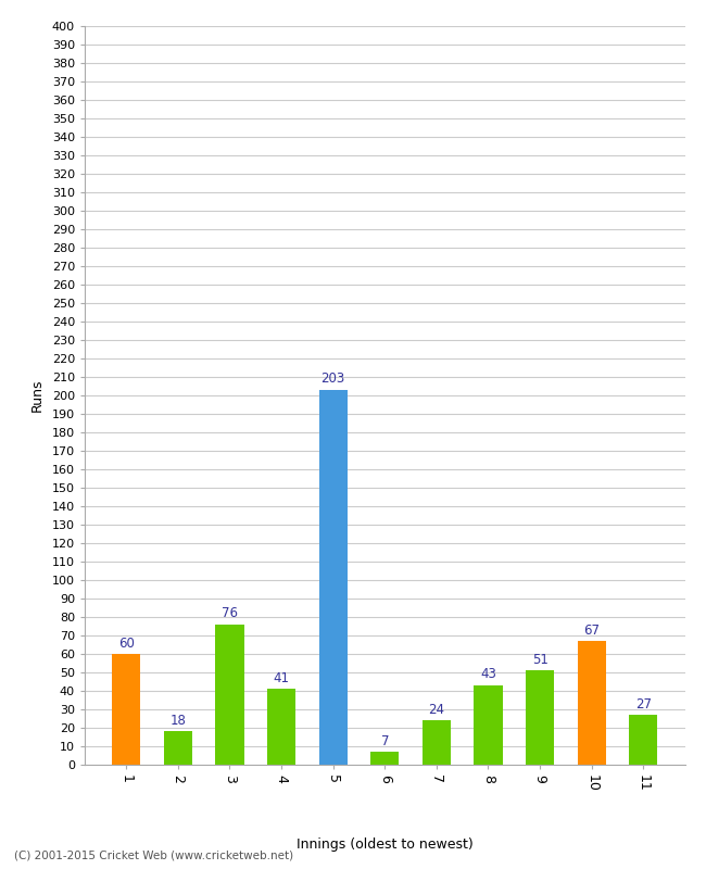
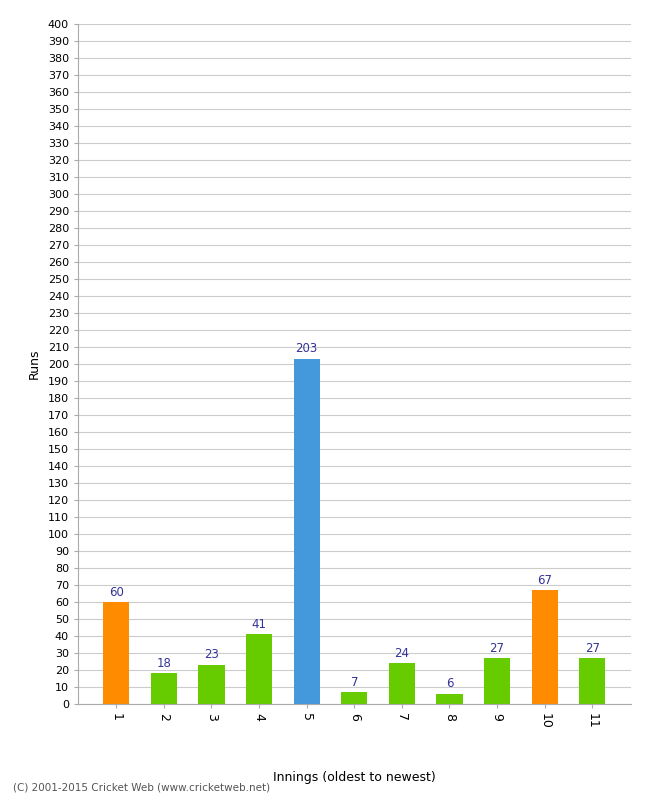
3: 76 -> 23
8: 43 -> 6
9: 51 -> 27
